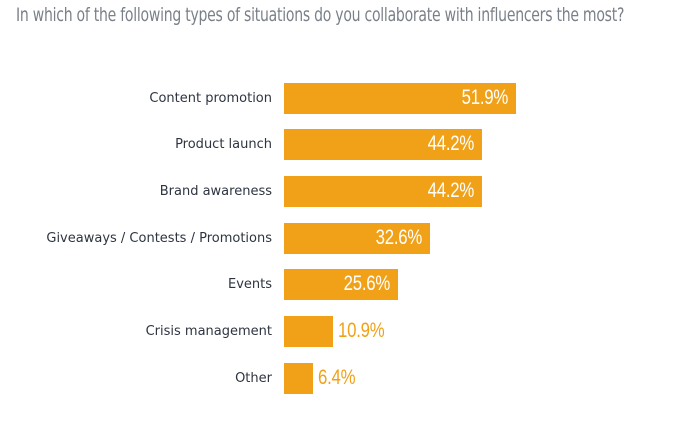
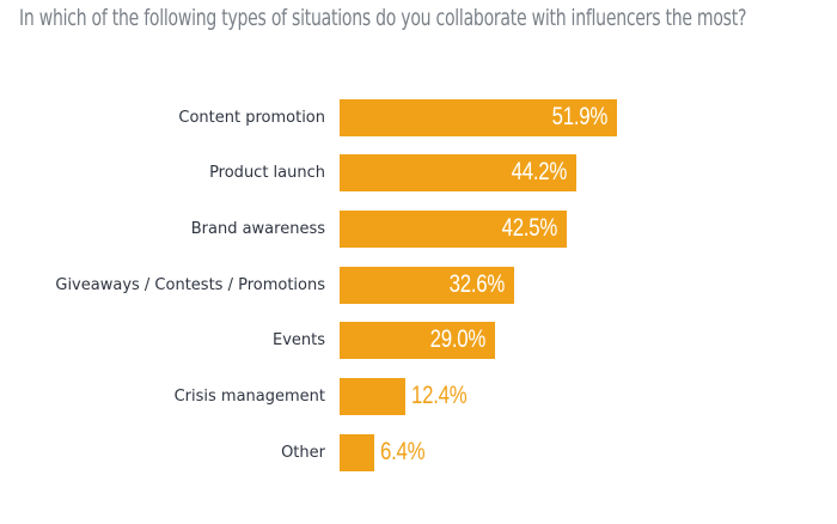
Brand awareness: 44.2% -> 42.5%
Events: 25.6% -> 29.0%
Crisis management: 10.9% -> 12.4%
